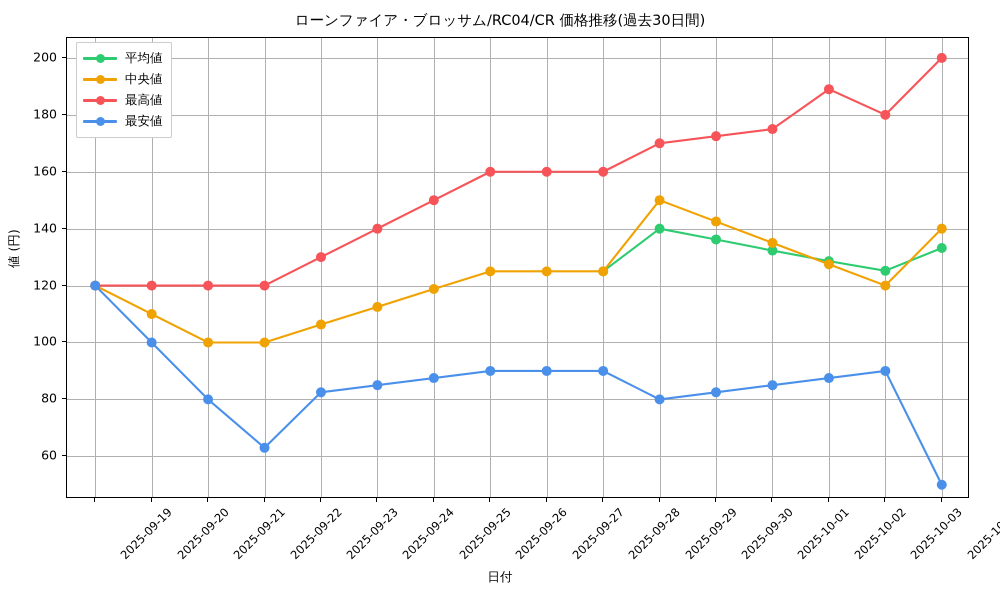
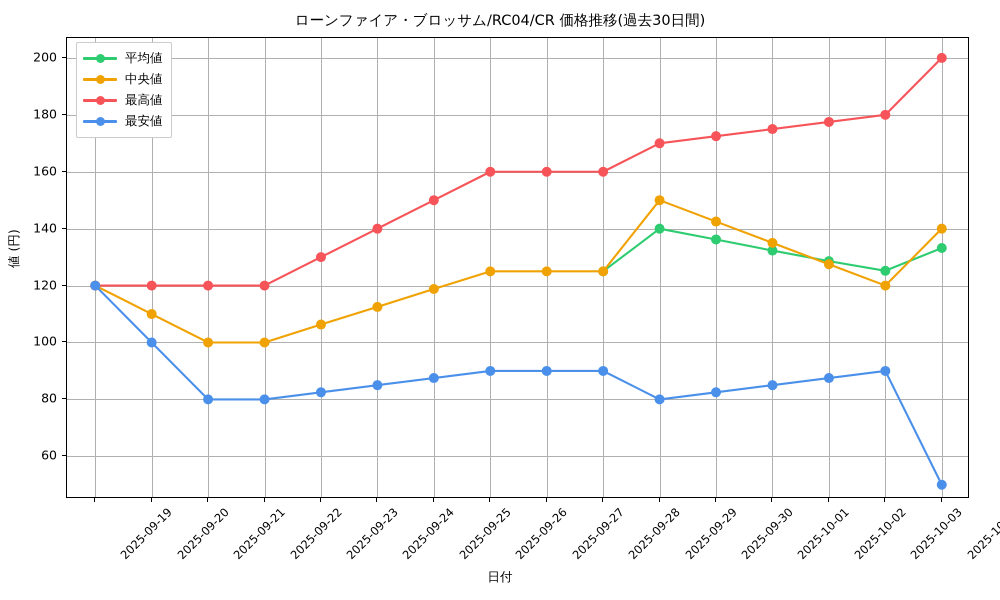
最安値/2025-09-22: 63 -> 80
最高値/2025-10-02: 189 -> 178
